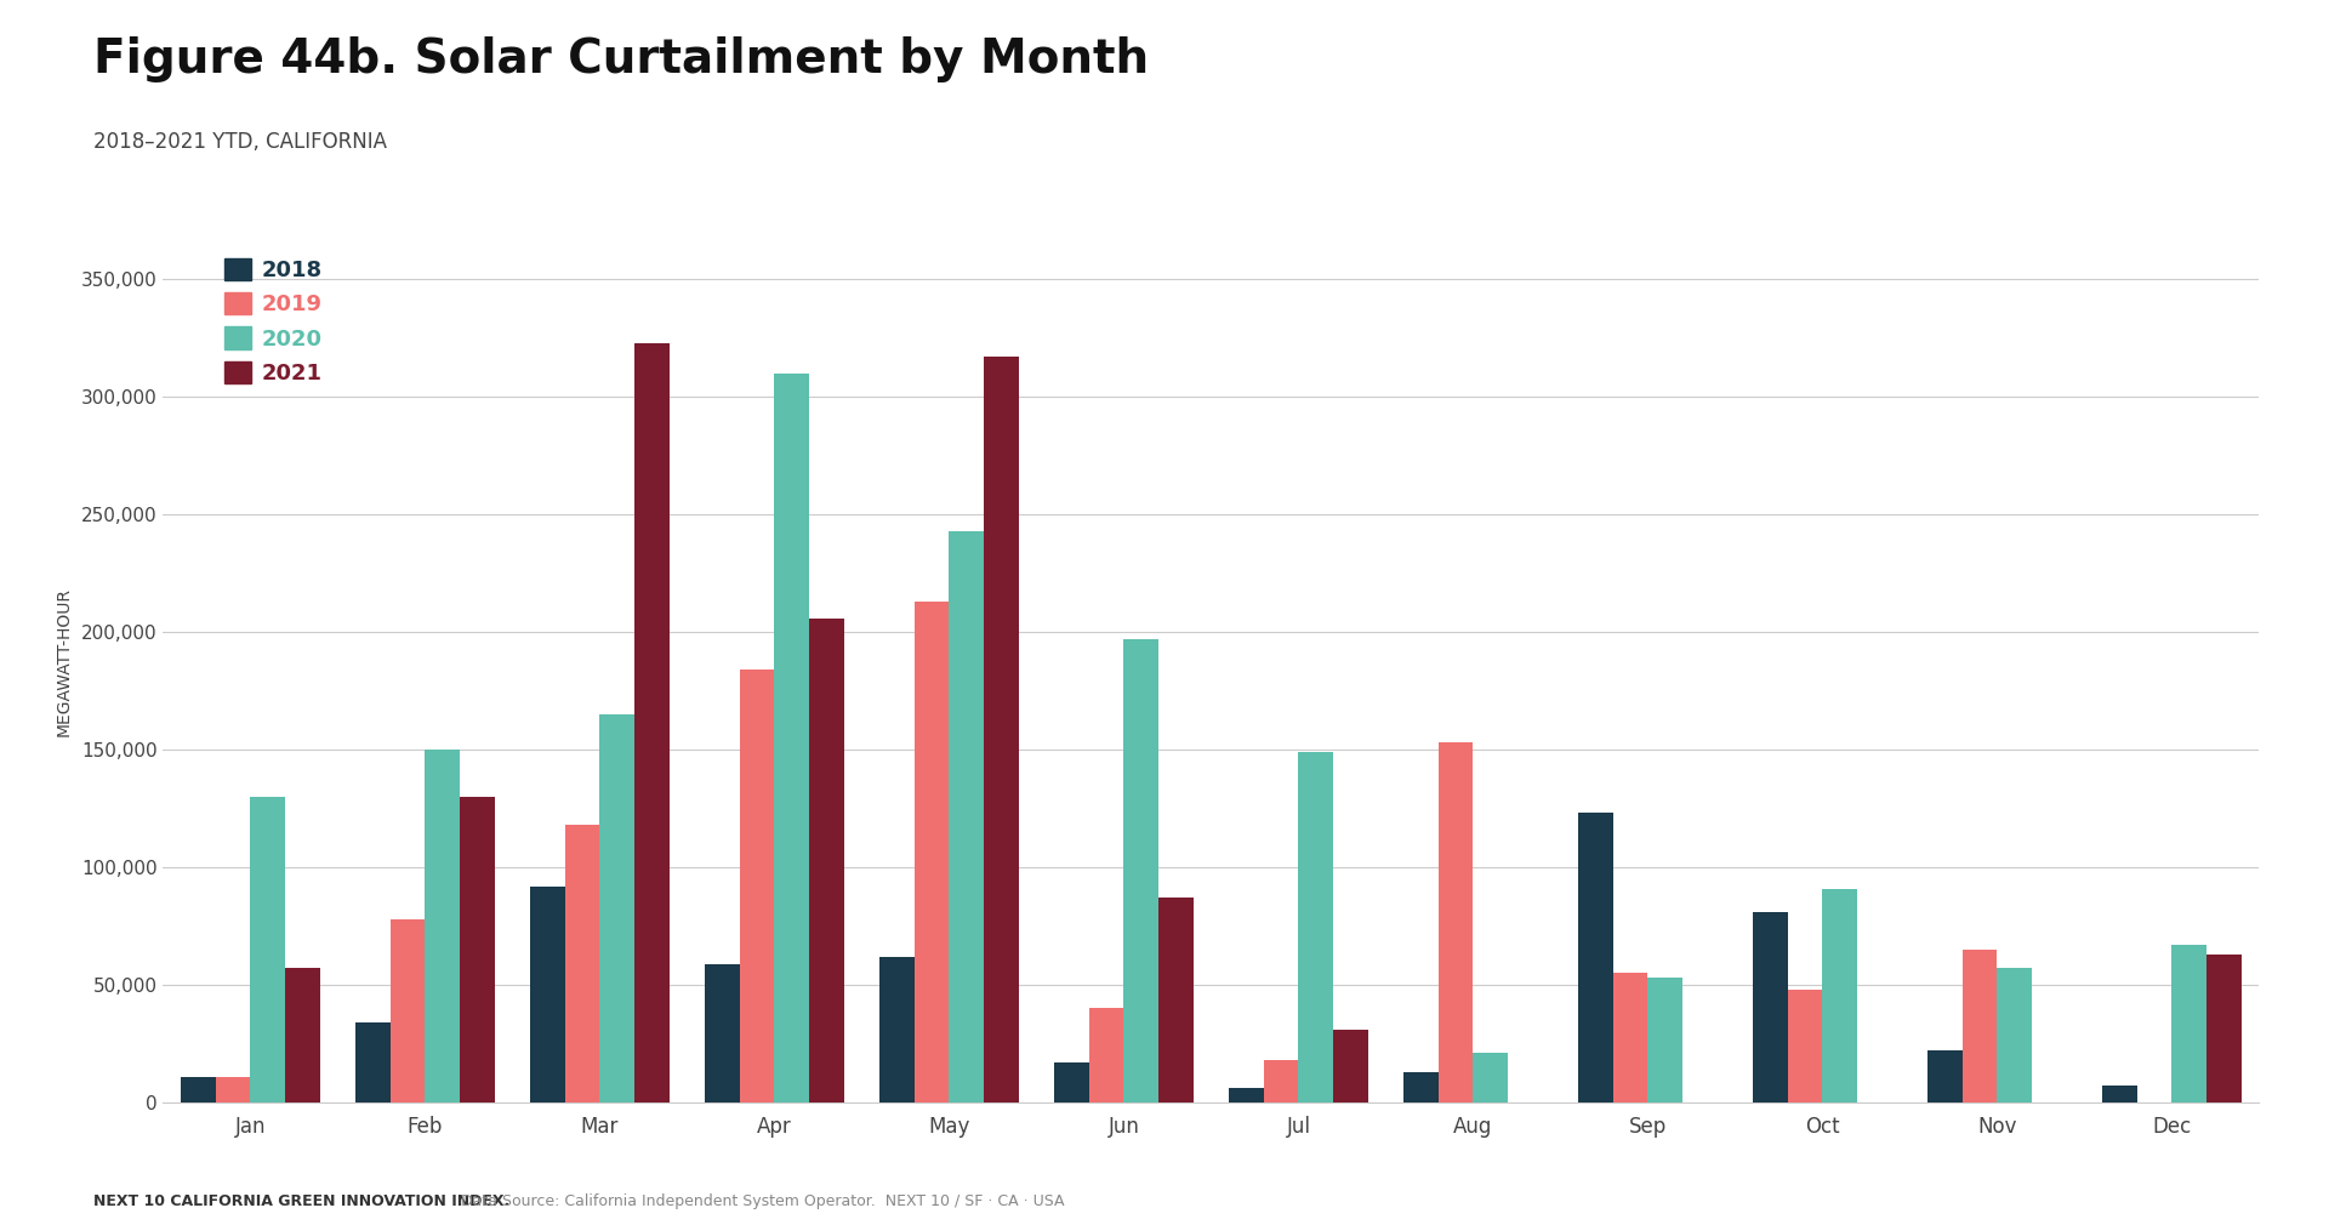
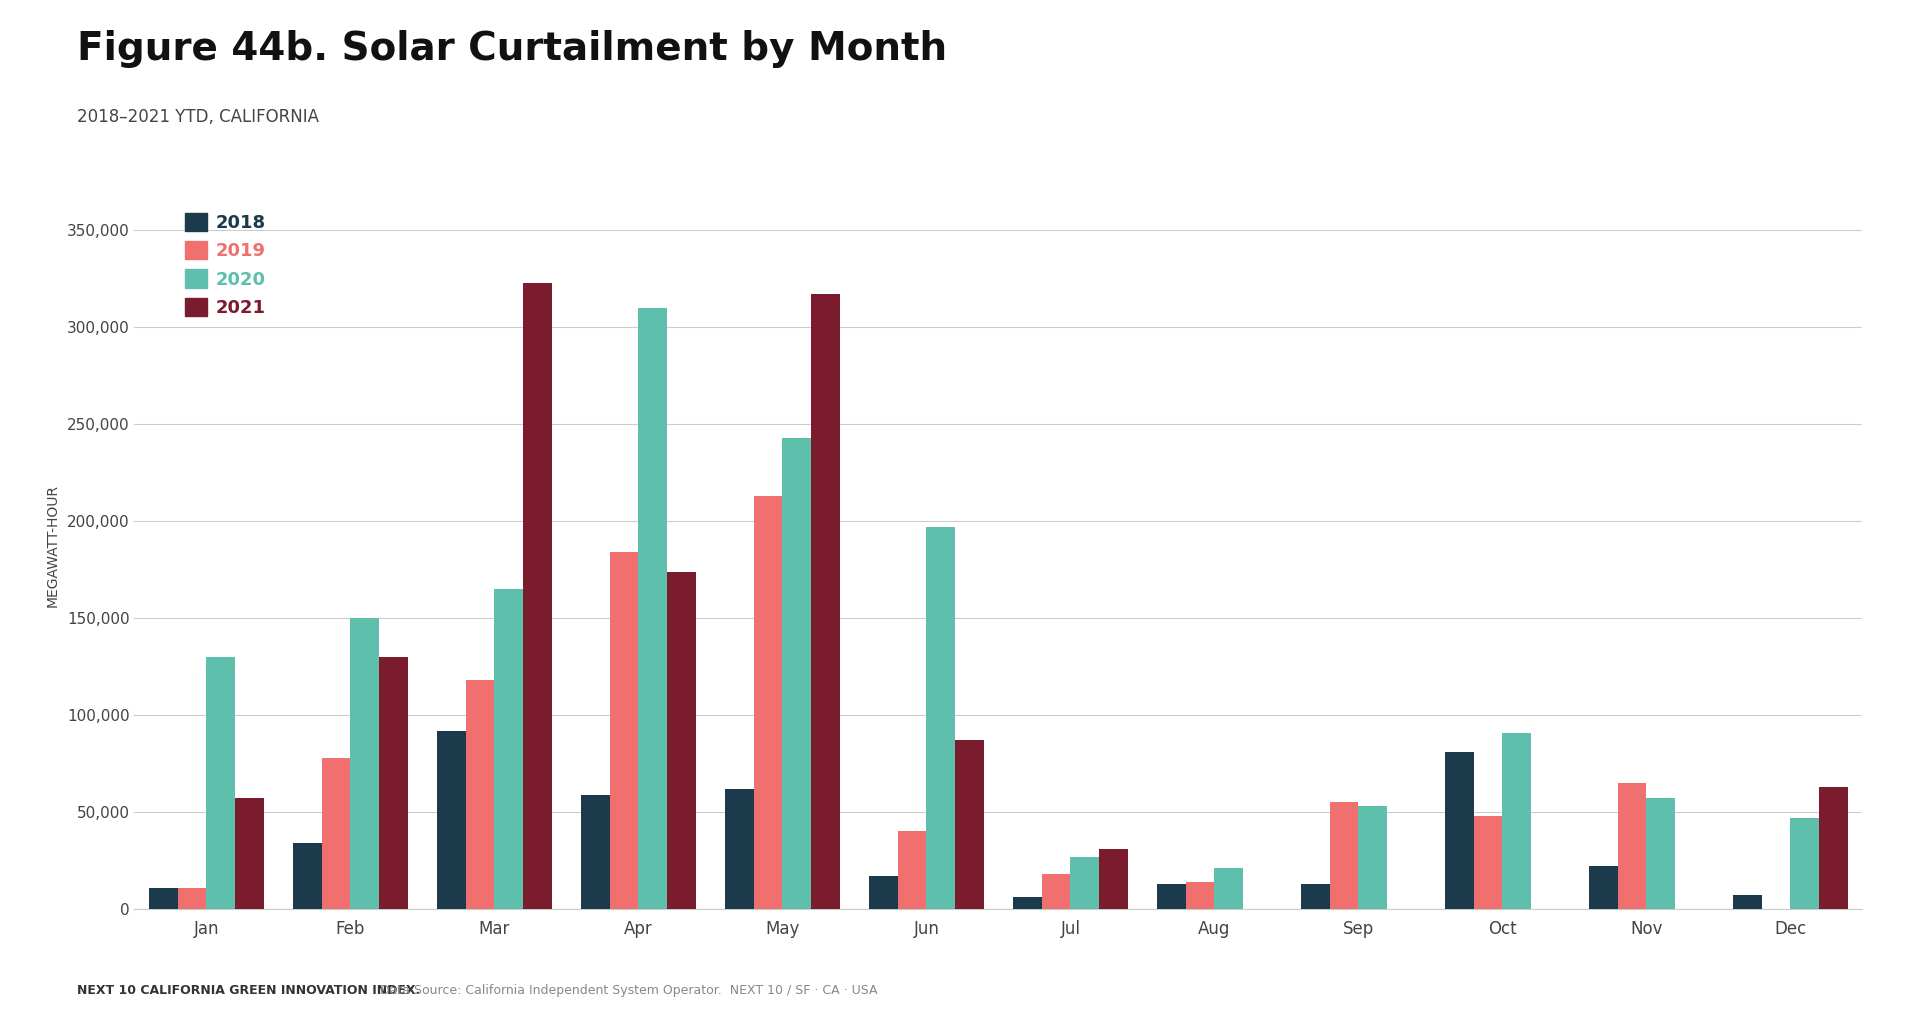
2021/Apr: 206,000 -> 174,000
2020/Jul: 149,000 -> 27,000
2019/Aug: 153,000 -> 14,000
2018/Sep: 123,000 -> 13,000
2020/Dec: 67,000 -> 47,000
